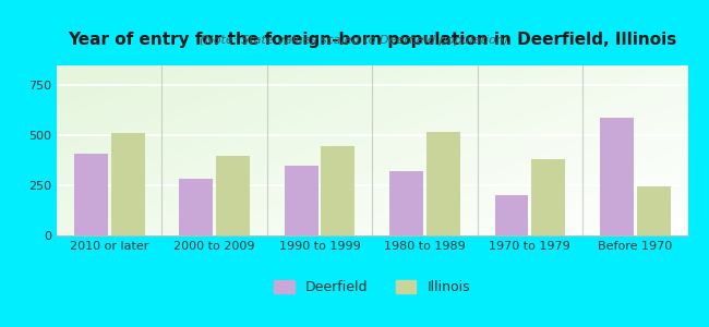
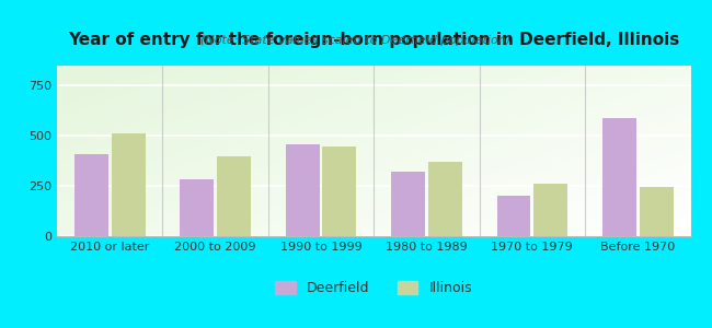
Deerfield/1990 to 1999: 350 -> 460
Illinois/1980 to 1989: 520 -> 370
Illinois/1970 to 1979: 380 -> 260
